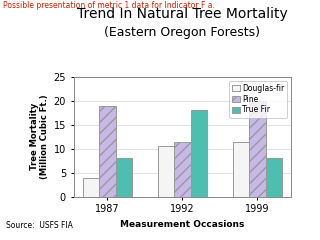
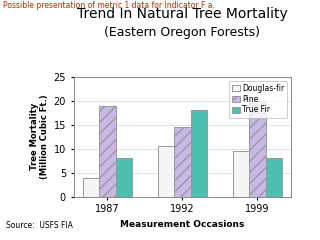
Pine/1992: 11.5 -> 14.5
Douglas-fir/1999: 11.5 -> 9.5
